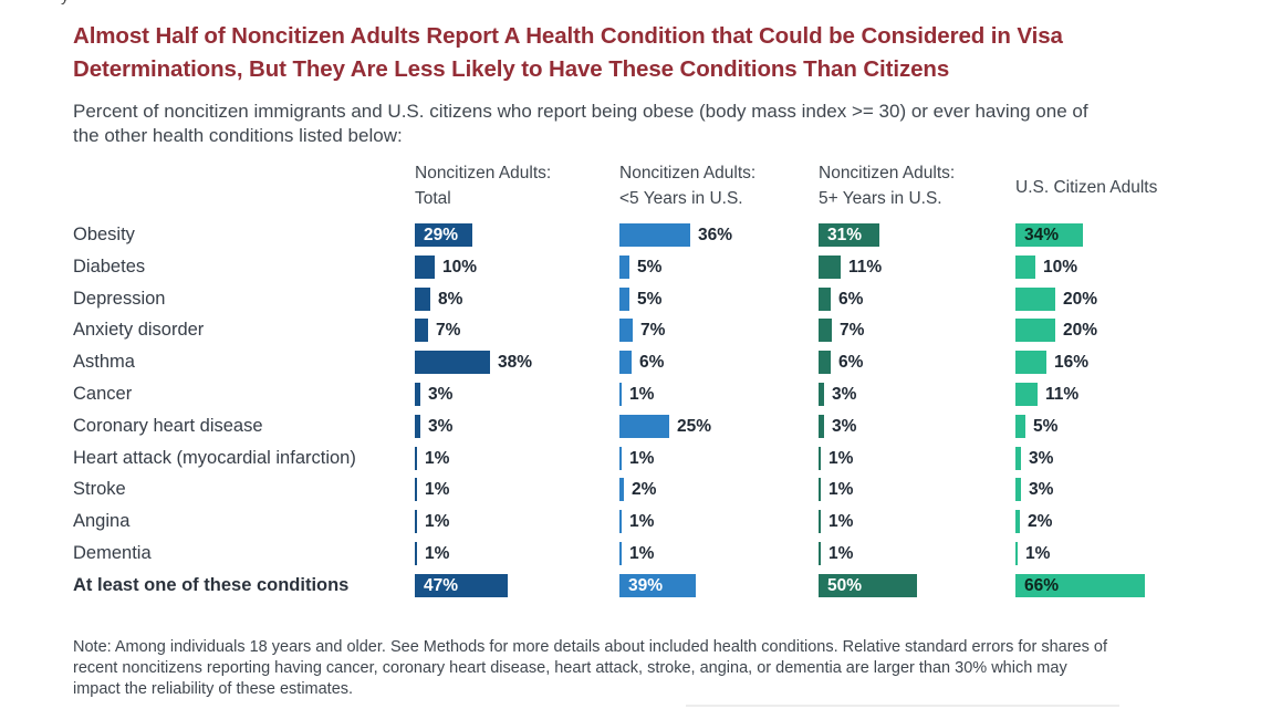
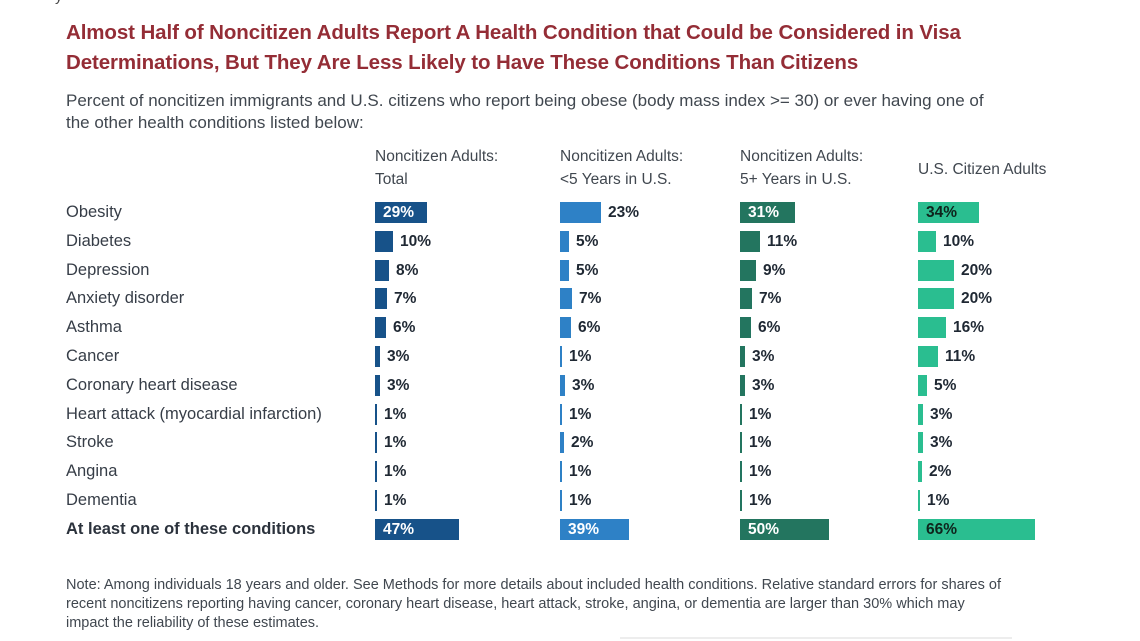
Noncitizen Adults: <5 Years in U.S./Obesity: 36% -> 23%
Noncitizen Adults: 5+ Years in U.S./Depression: 6% -> 9%
Noncitizen Adults: Total/Asthma: 38% -> 6%
Noncitizen Adults: <5 Years in U.S./Coronary heart disease: 25% -> 3%
